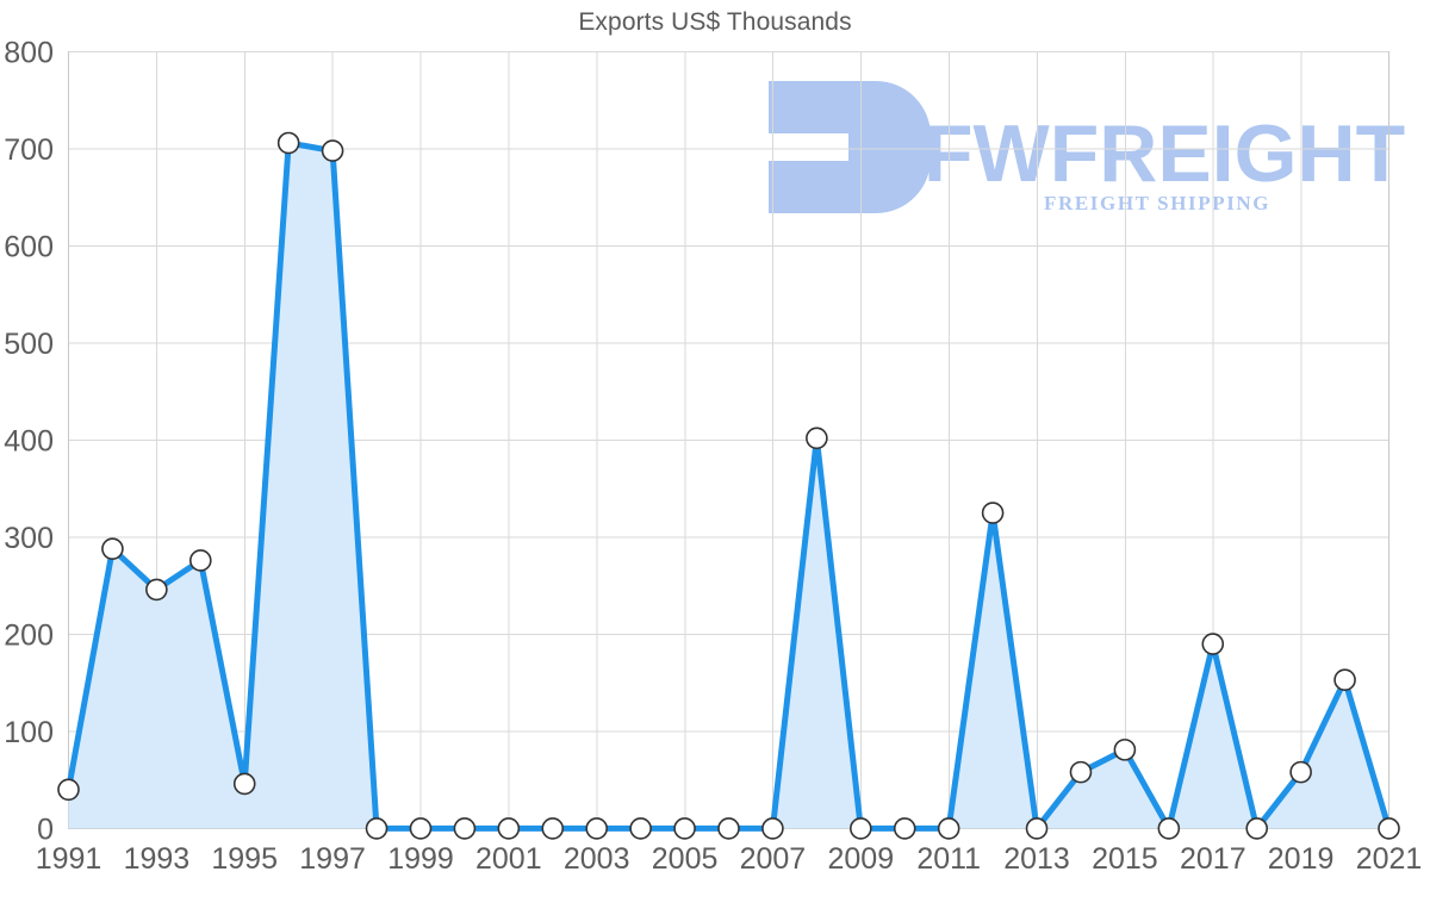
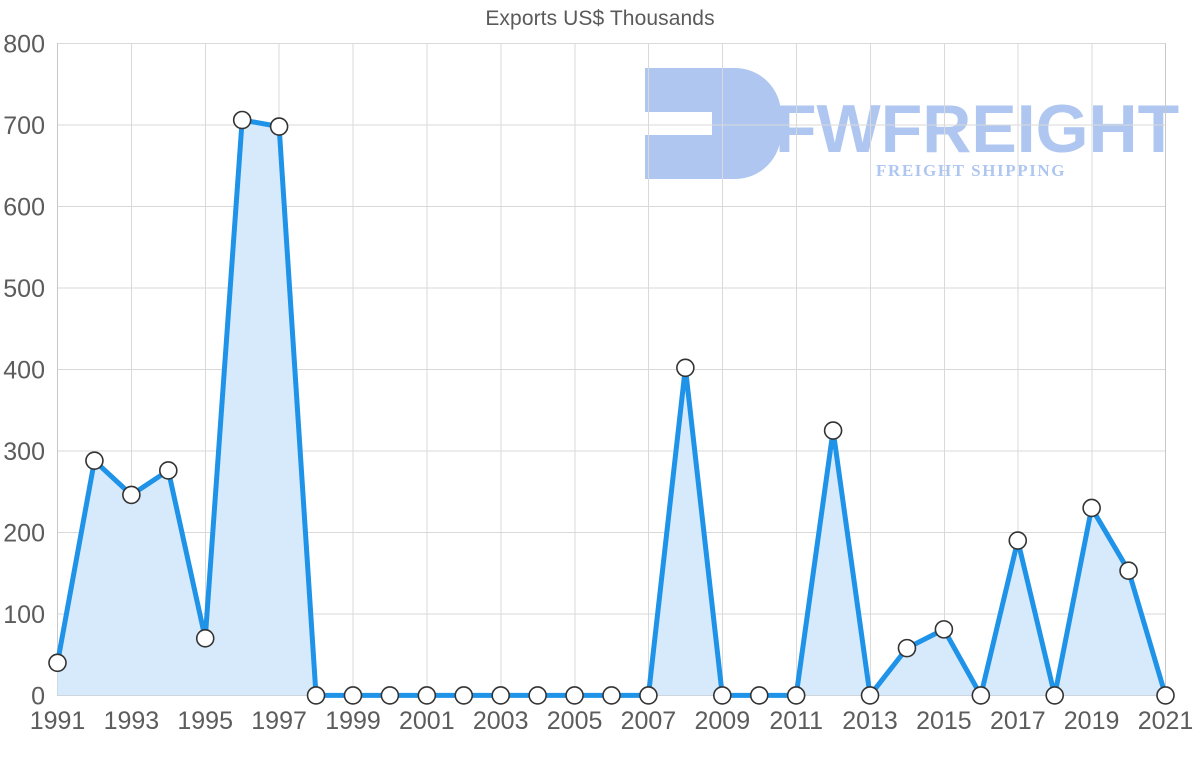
1995: 50 -> 70
2019: 60 -> 230
